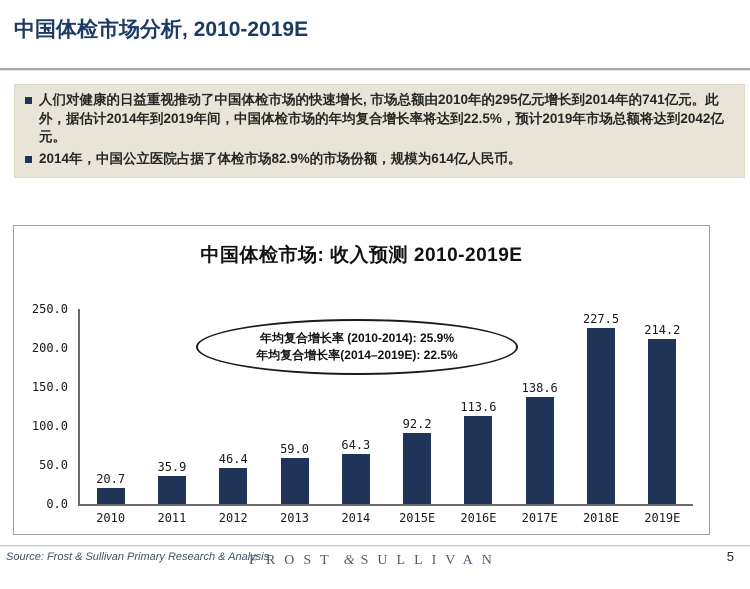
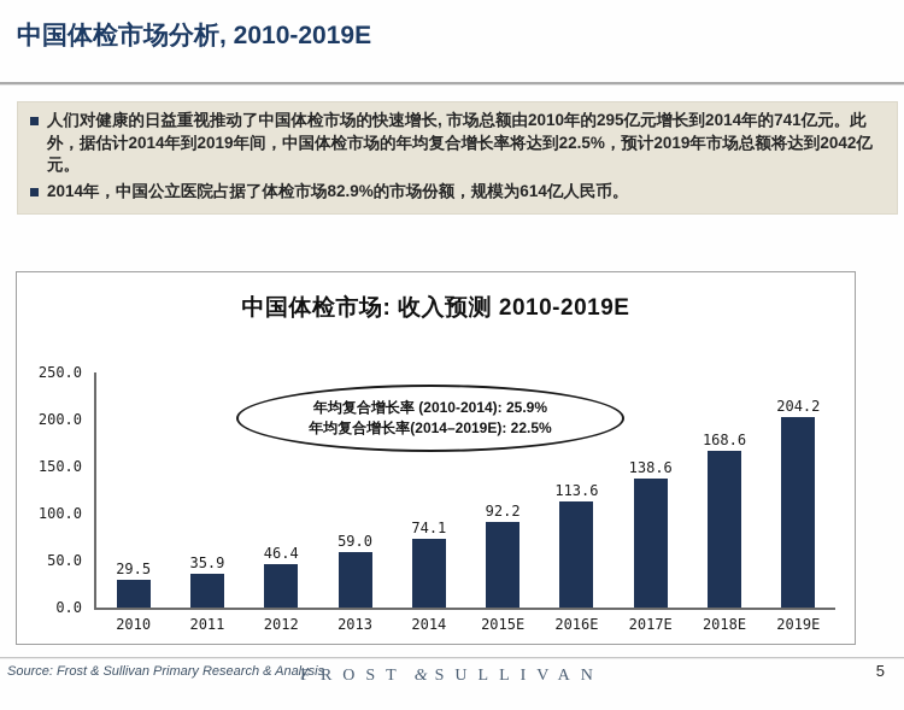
2010: 20.7 -> 29.5
2014: 64.3 -> 74.1
2018E: 227.5 -> 168.6
2019E: 214.2 -> 204.2
